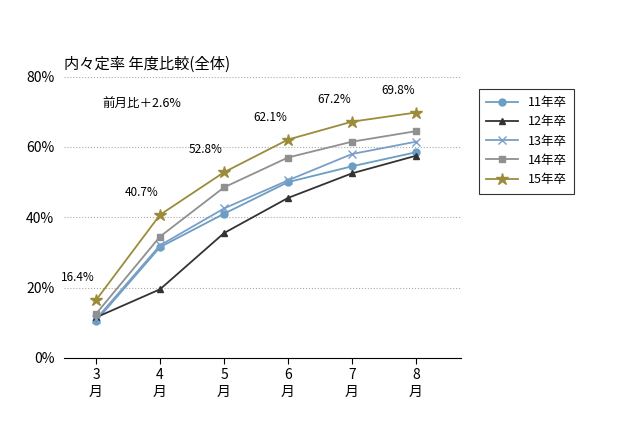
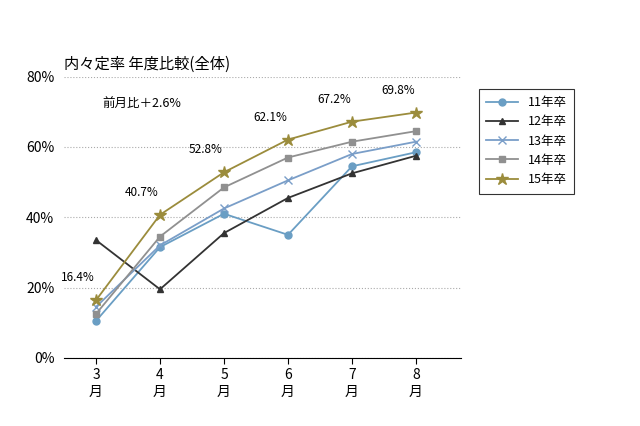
12年卒/3 月: 11.5% -> 33.5%
13年卒/3 月: 11.0% -> 14.5%
11年卒/6 月: 50.0% -> 35.0%
